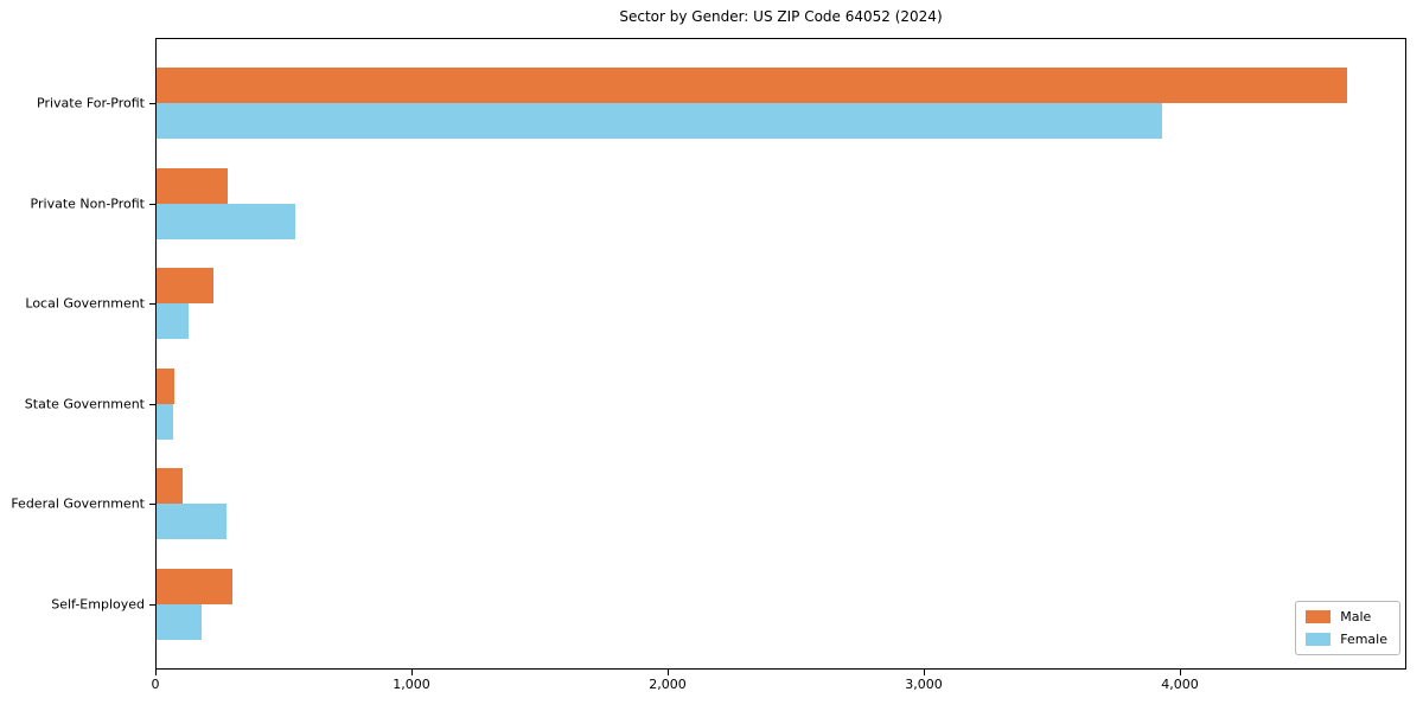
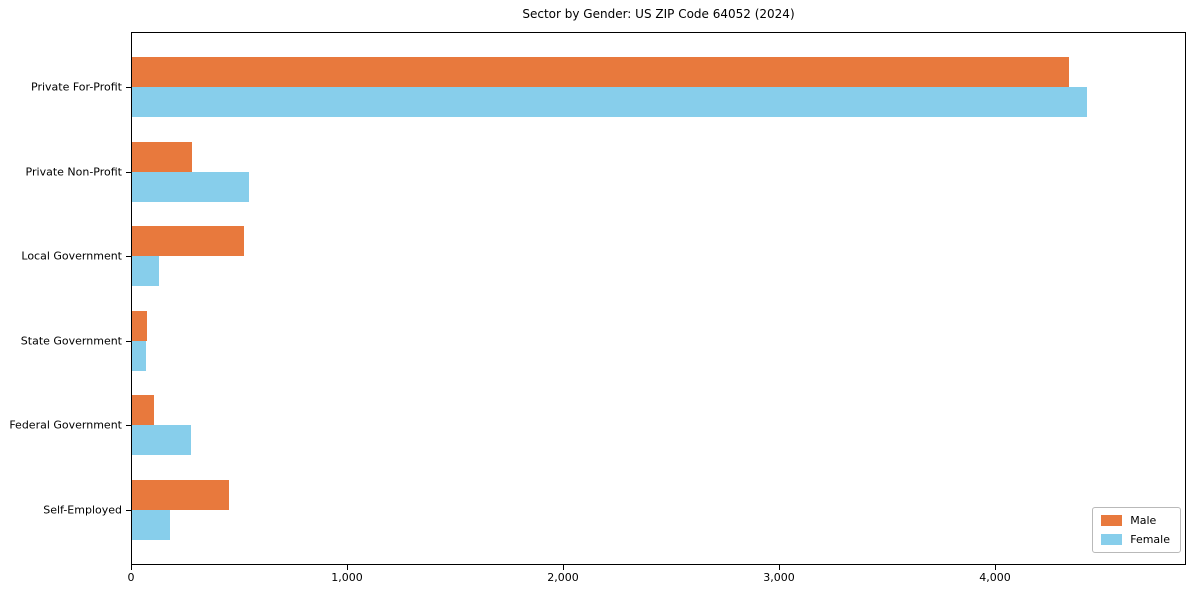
Male/Private For-Profit: 4650 -> 4340
Female/Private For-Profit: 3920 -> 4420
Male/Local Government: 220 -> 520
Male/Self-Employed: 300 -> 450
